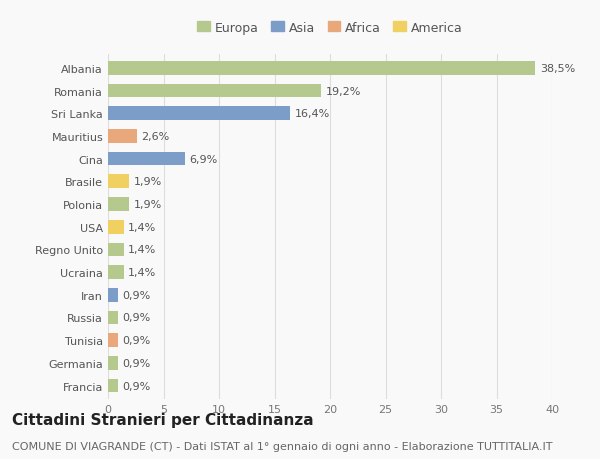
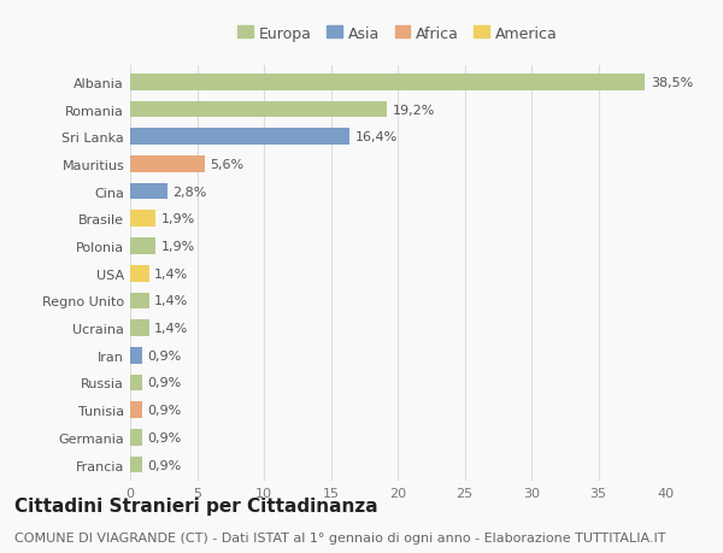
Mauritius: 2,6% -> 5,6%
Cina: 6,9% -> 2,8%
